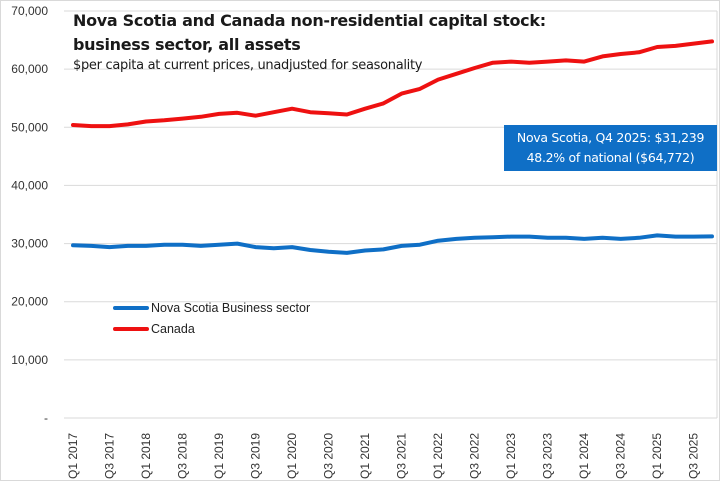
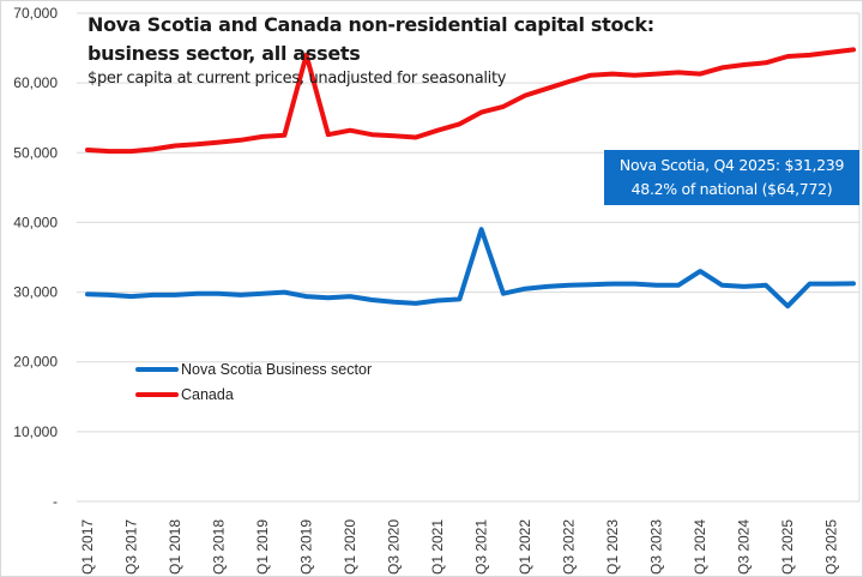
Canada/Q3 2019: 52000 -> 64000
Nova Scotia Business sector/Q3 2021: 30000 -> 39000
Nova Scotia Business sector/Q1 2024: 31000 -> 33000
Nova Scotia Business sector/Q1 2025: 31000 -> 28000
